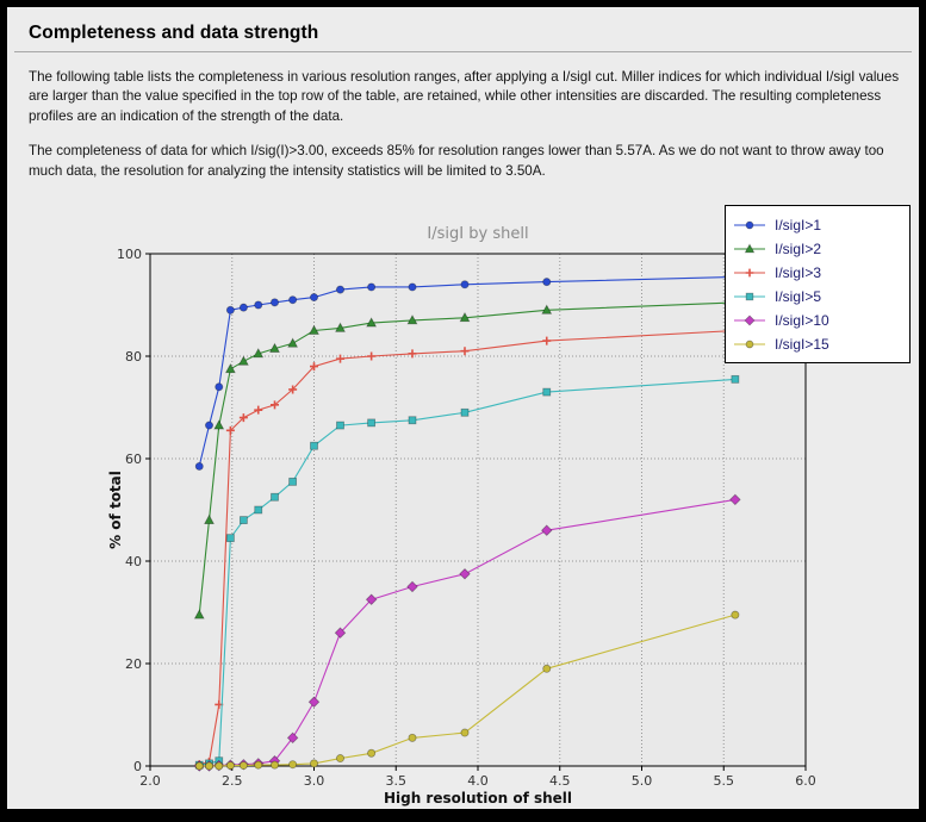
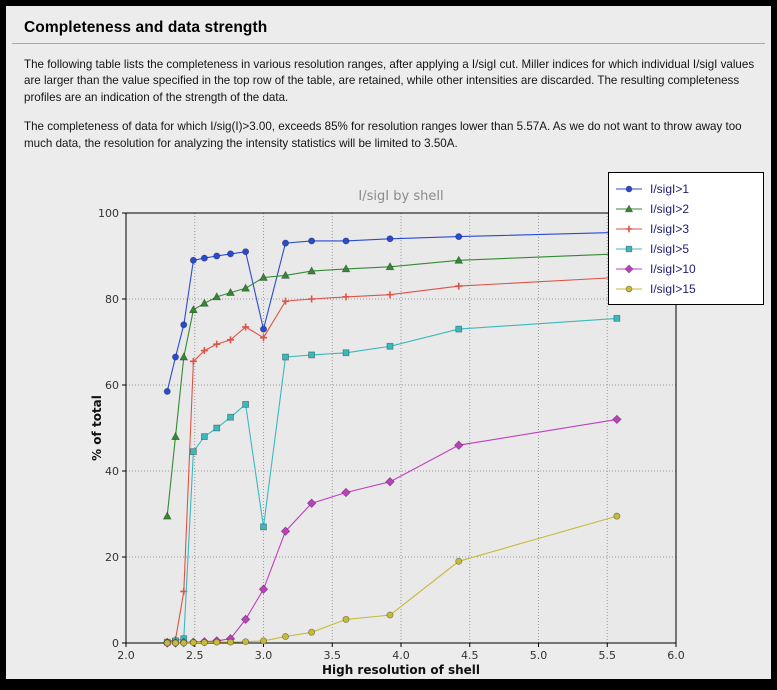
I/sigI>1/3.0: 92 -> 73
I/sigI>3/3.0: 78 -> 71
I/sigI>5/3.0: 62 -> 27
